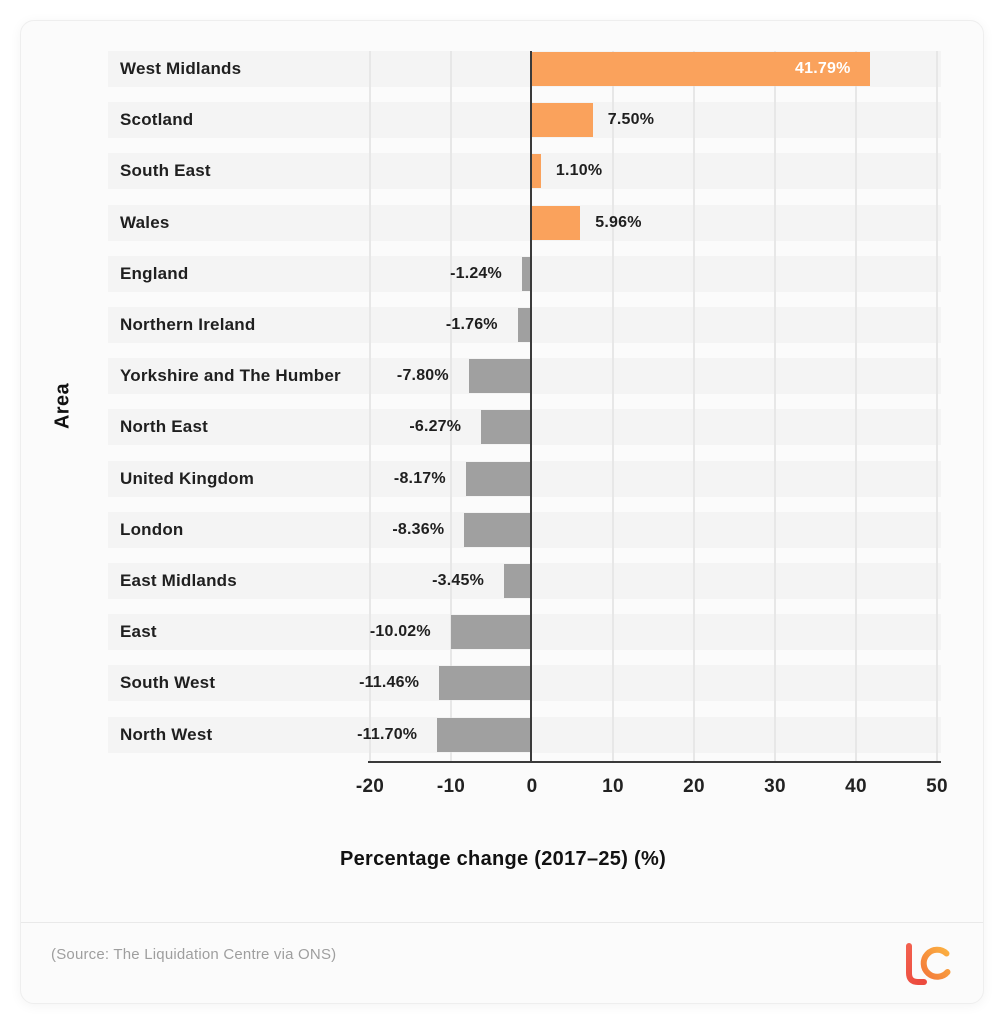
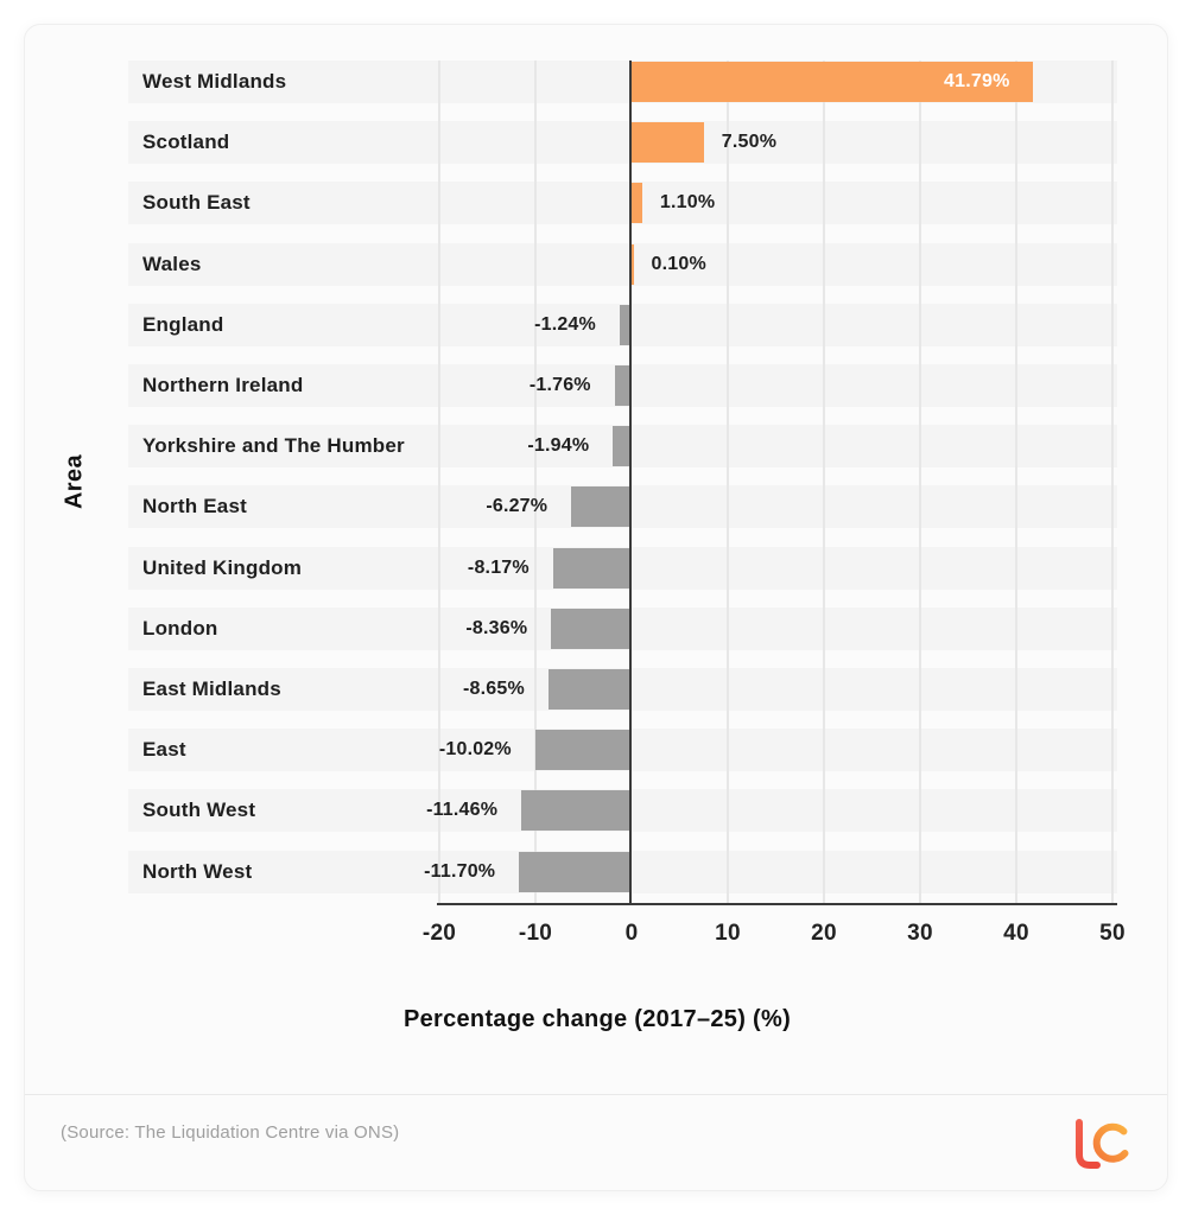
Wales: 5.96% -> 0.10%
Yorkshire and The Humber: -7.80% -> -1.94%
East Midlands: -3.45% -> -8.65%
